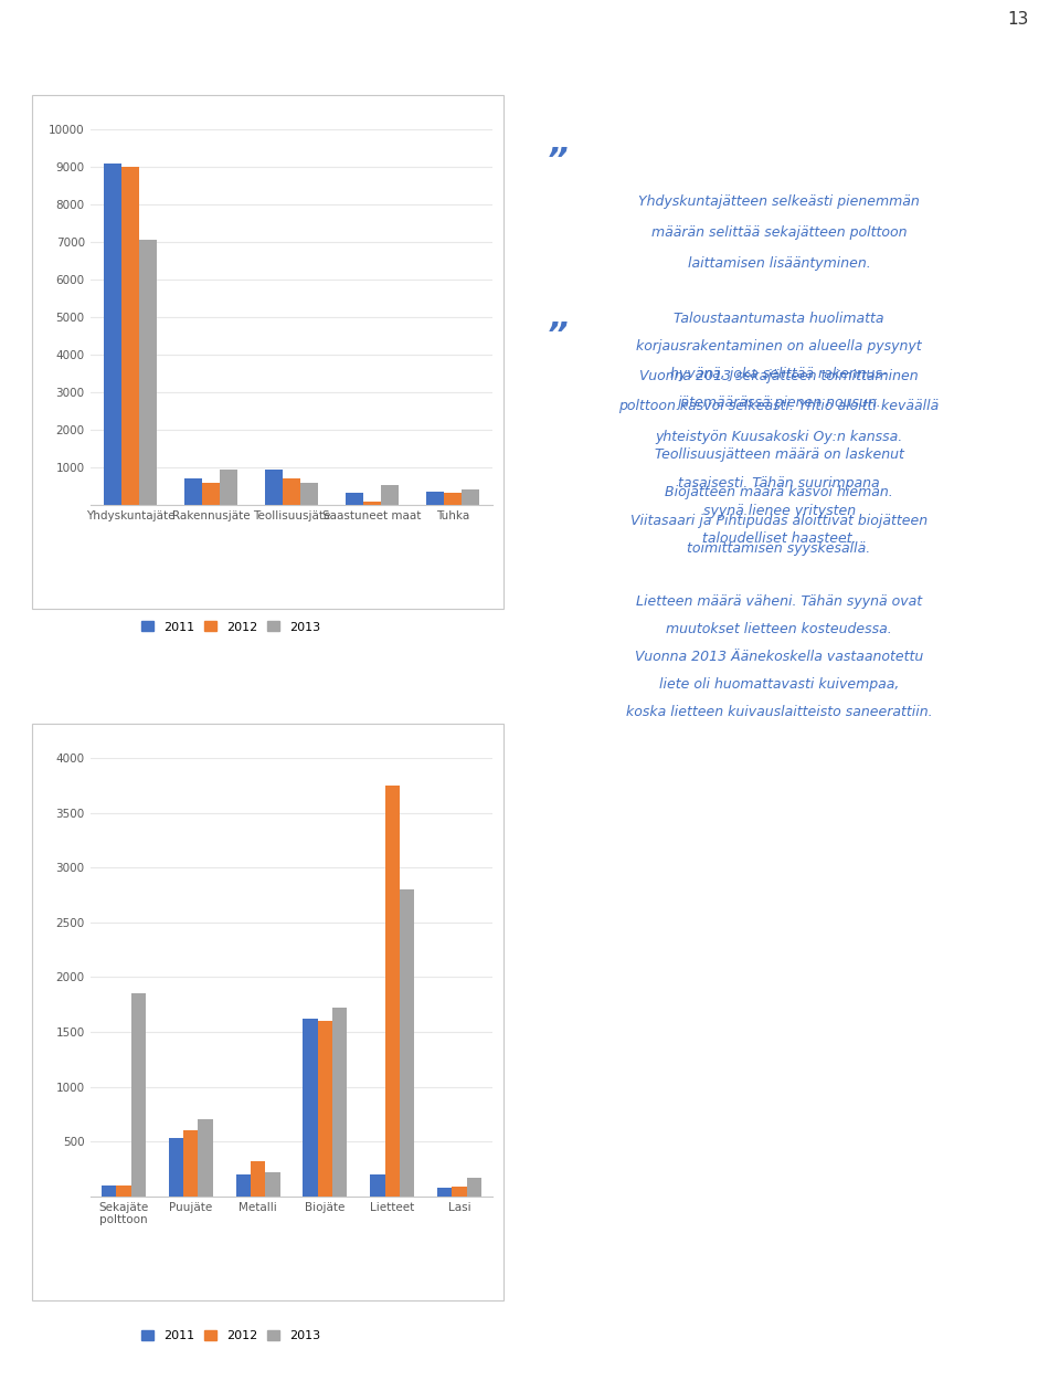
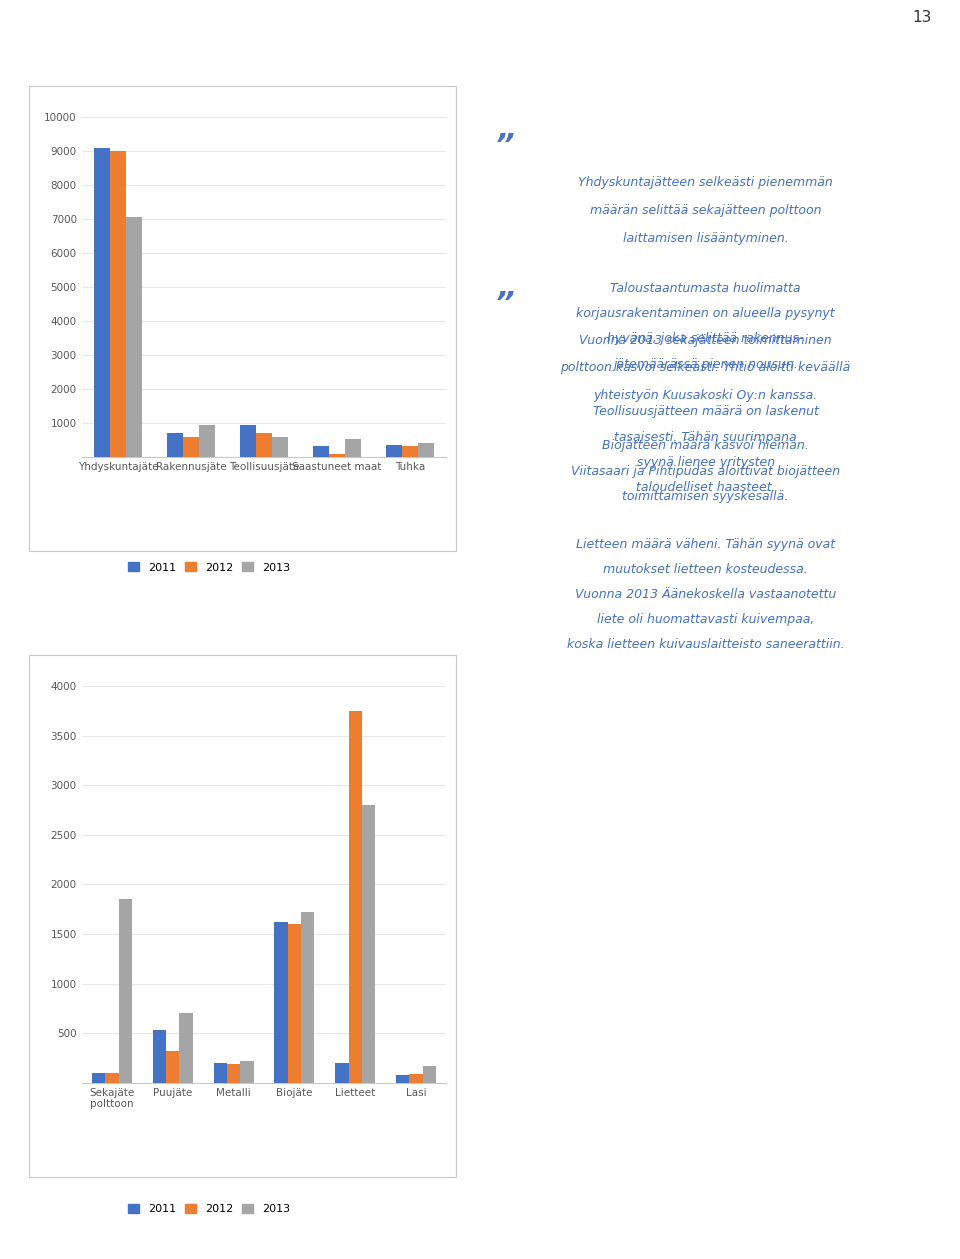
2012/Puujäte: 600 -> 320
2012/Metalli: 320 -> 190
